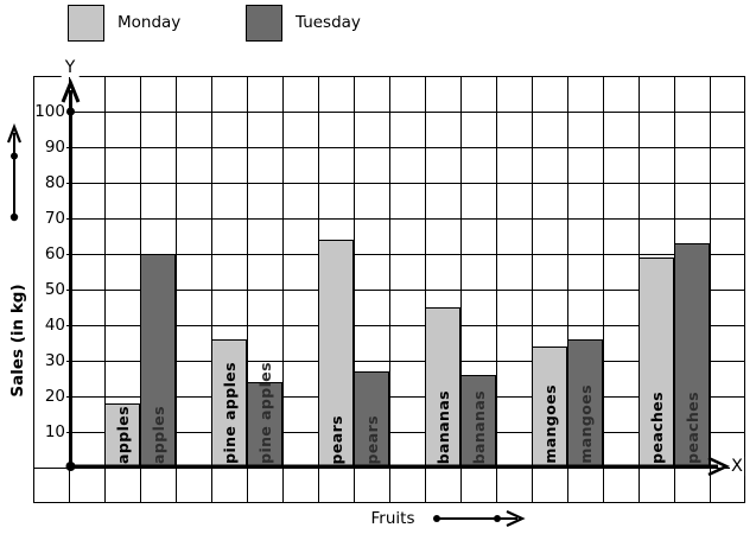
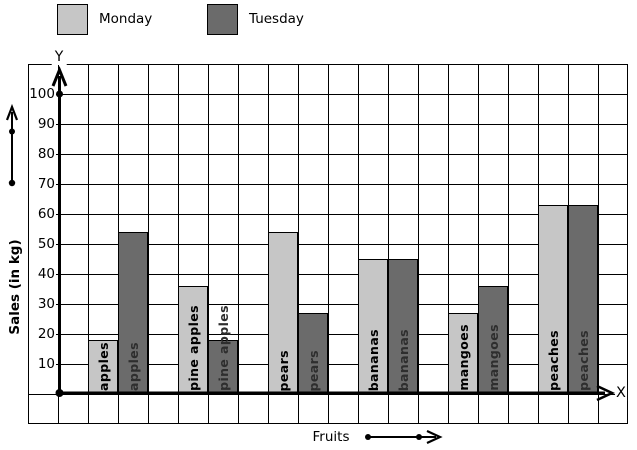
Tuesday/apples: 60 -> 54
Tuesday/pine apples: 24 -> 18
Monday/pears: 64 -> 54
Tuesday/bananas: 26 -> 45
Monday/mangoes: 34 -> 27
Monday/peaches: 59 -> 63
